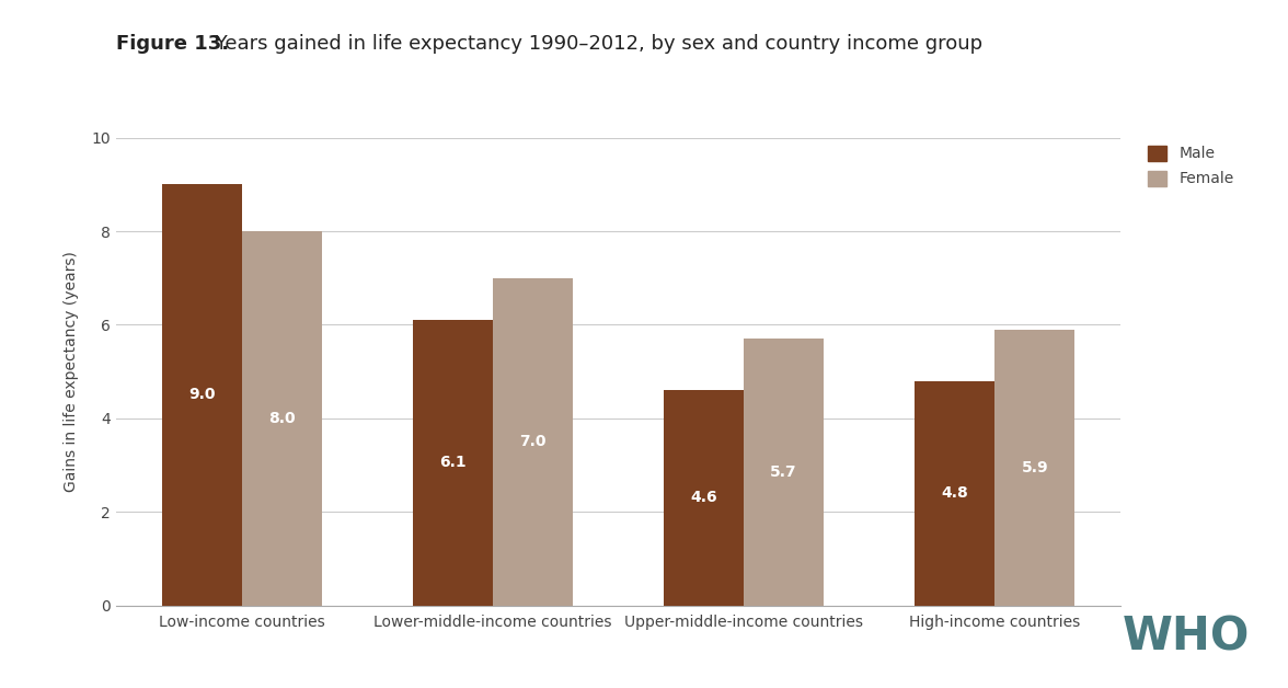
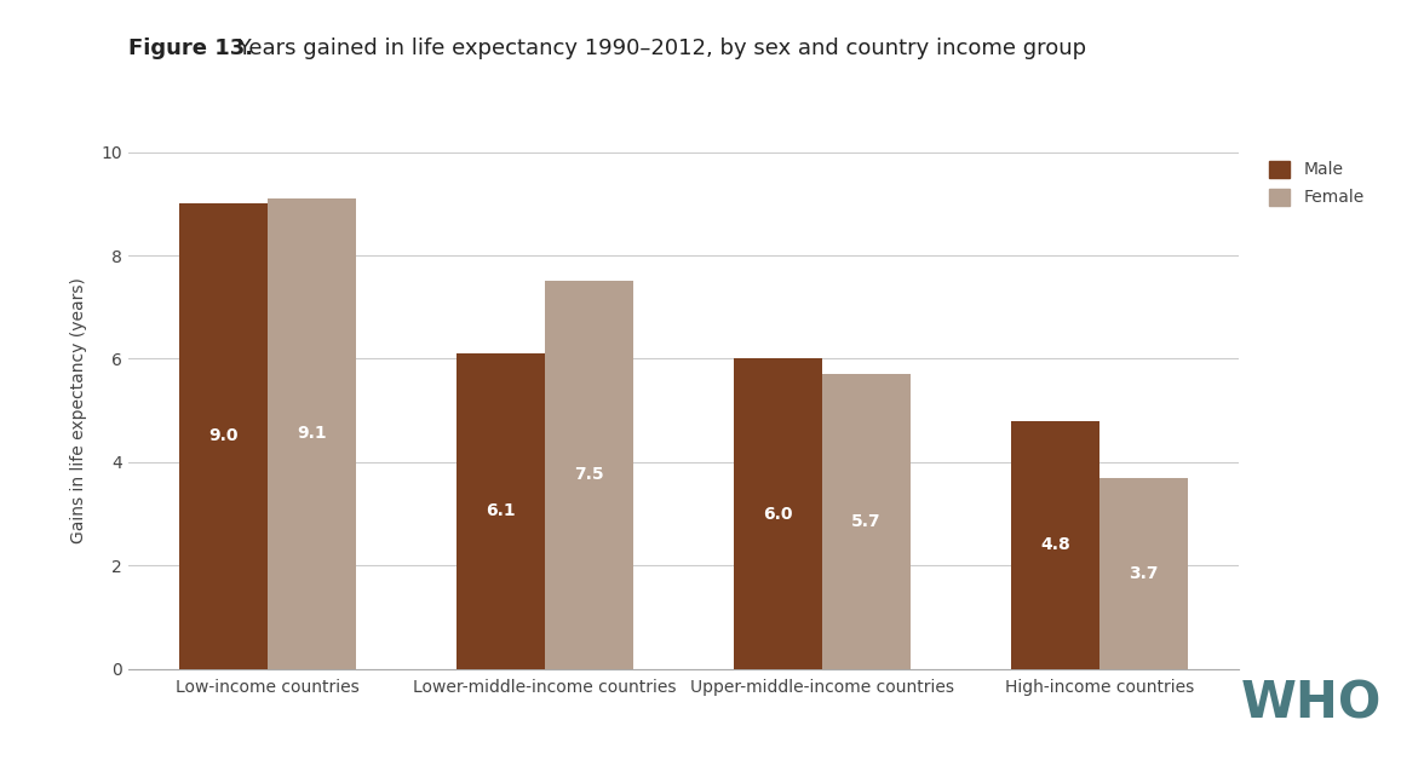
Female/Low-income countries: 8.0 -> 9.1
Female/Lower-middle-income countries: 7.0 -> 7.5
Male/Upper-middle-income countries: 4.6 -> 6.0
Female/High-income countries: 5.9 -> 3.7
